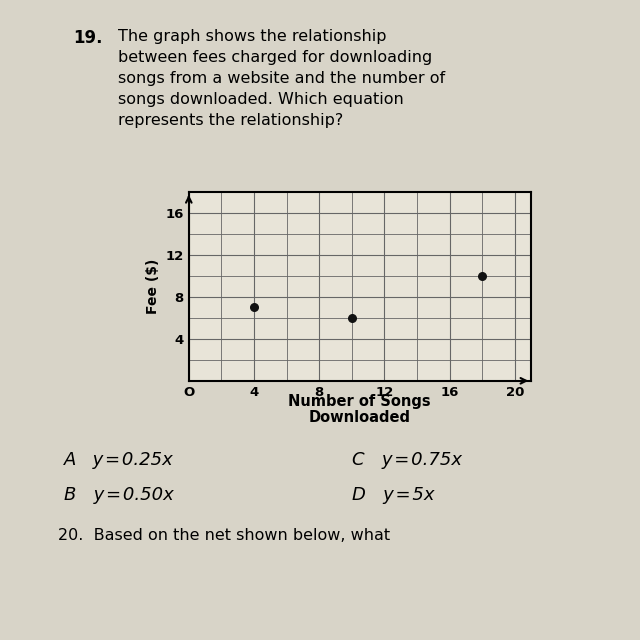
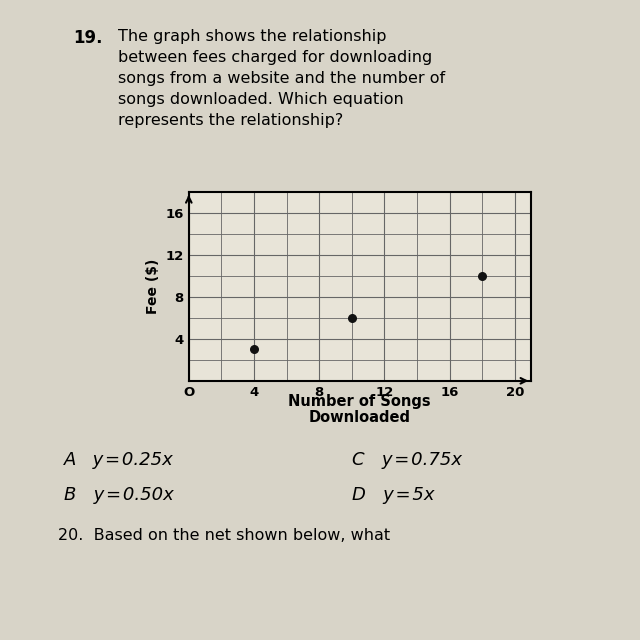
4: 7 -> 3
